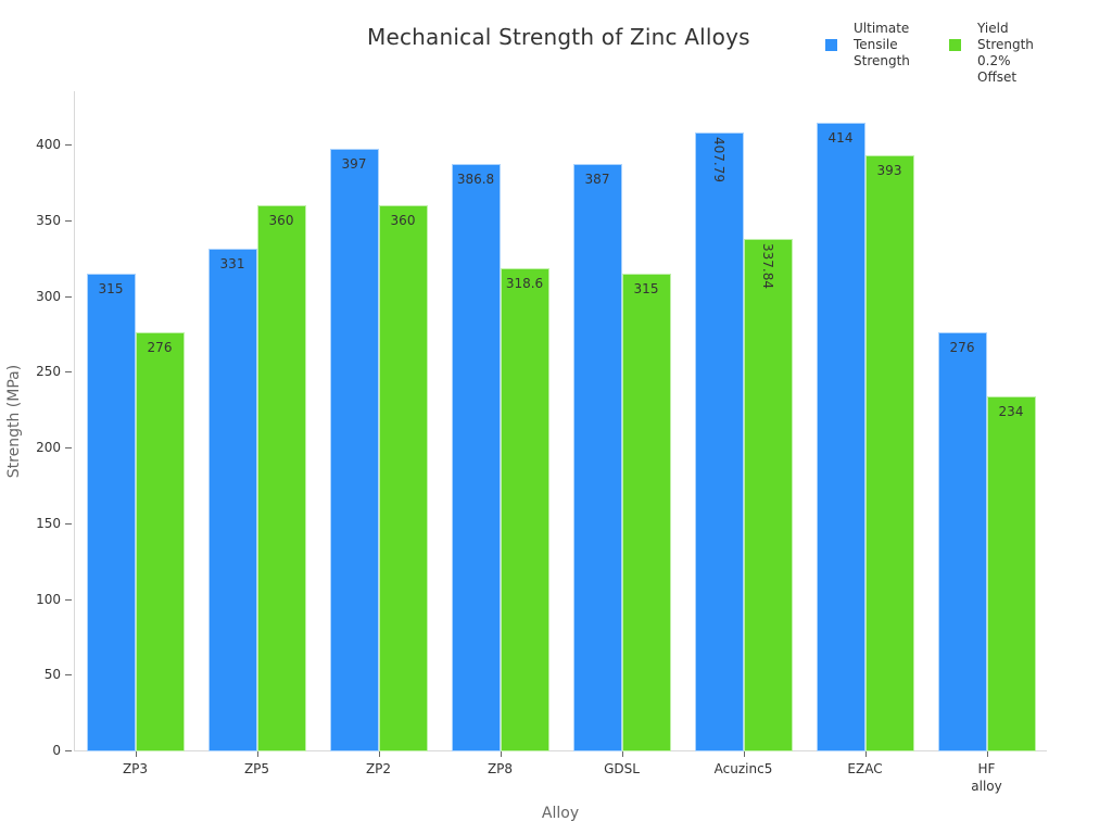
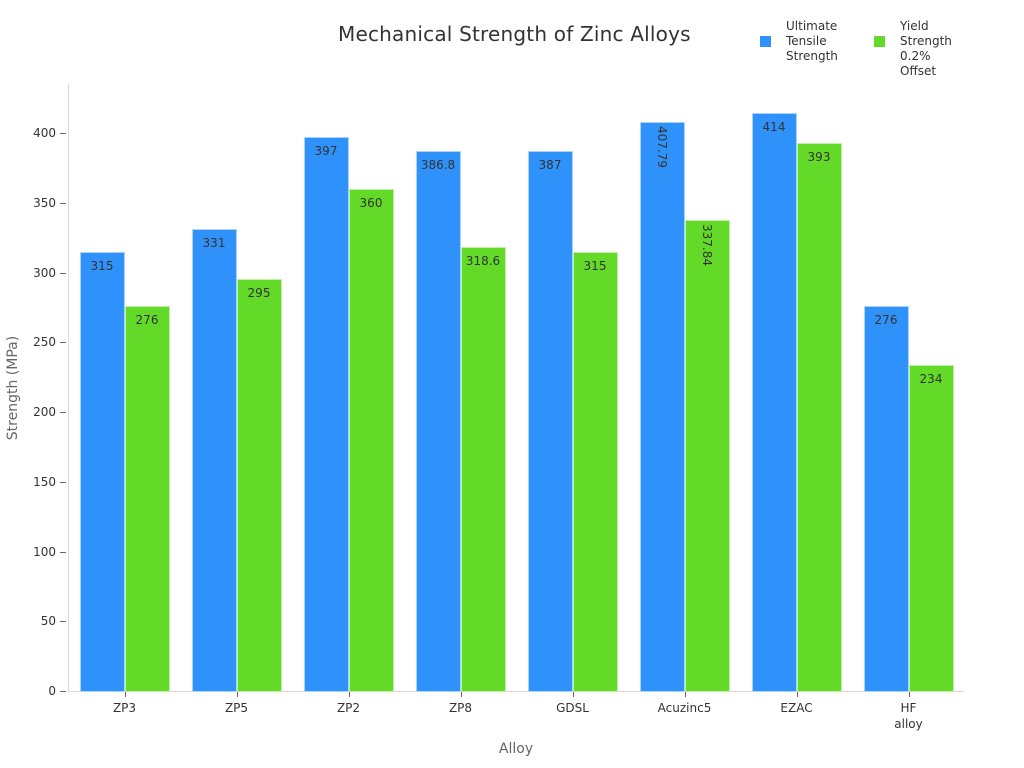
Yield Strength 0.2% Offset/ZP5: 360 -> 295
